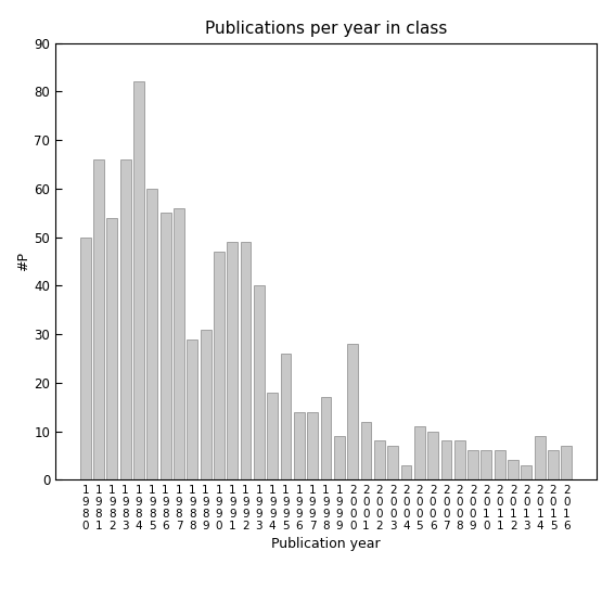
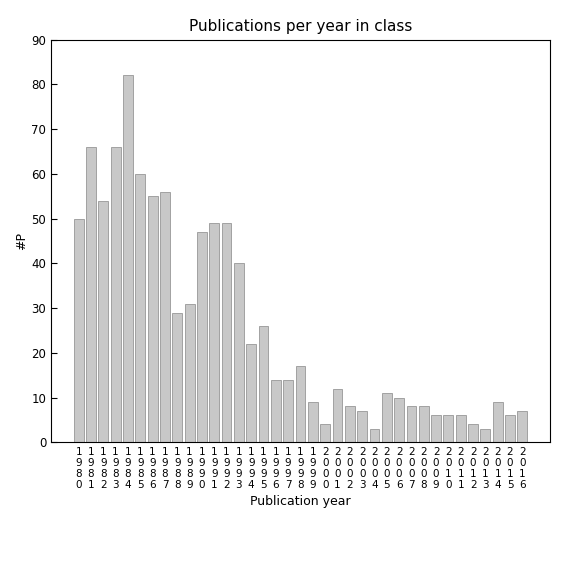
1 9 9 4: 18 -> 22
2 0 0 0: 28 -> 4
